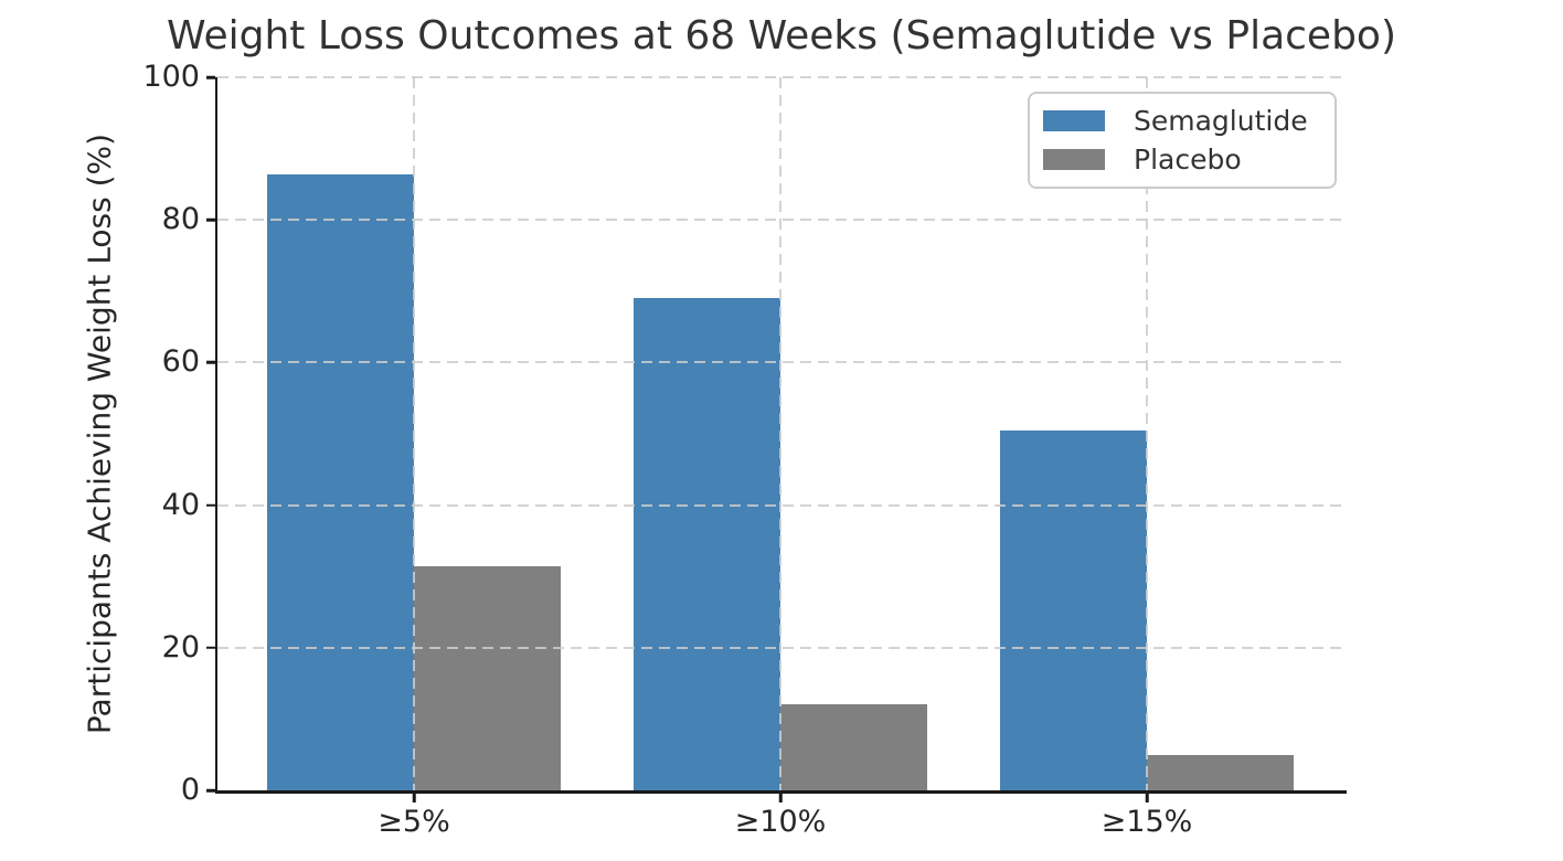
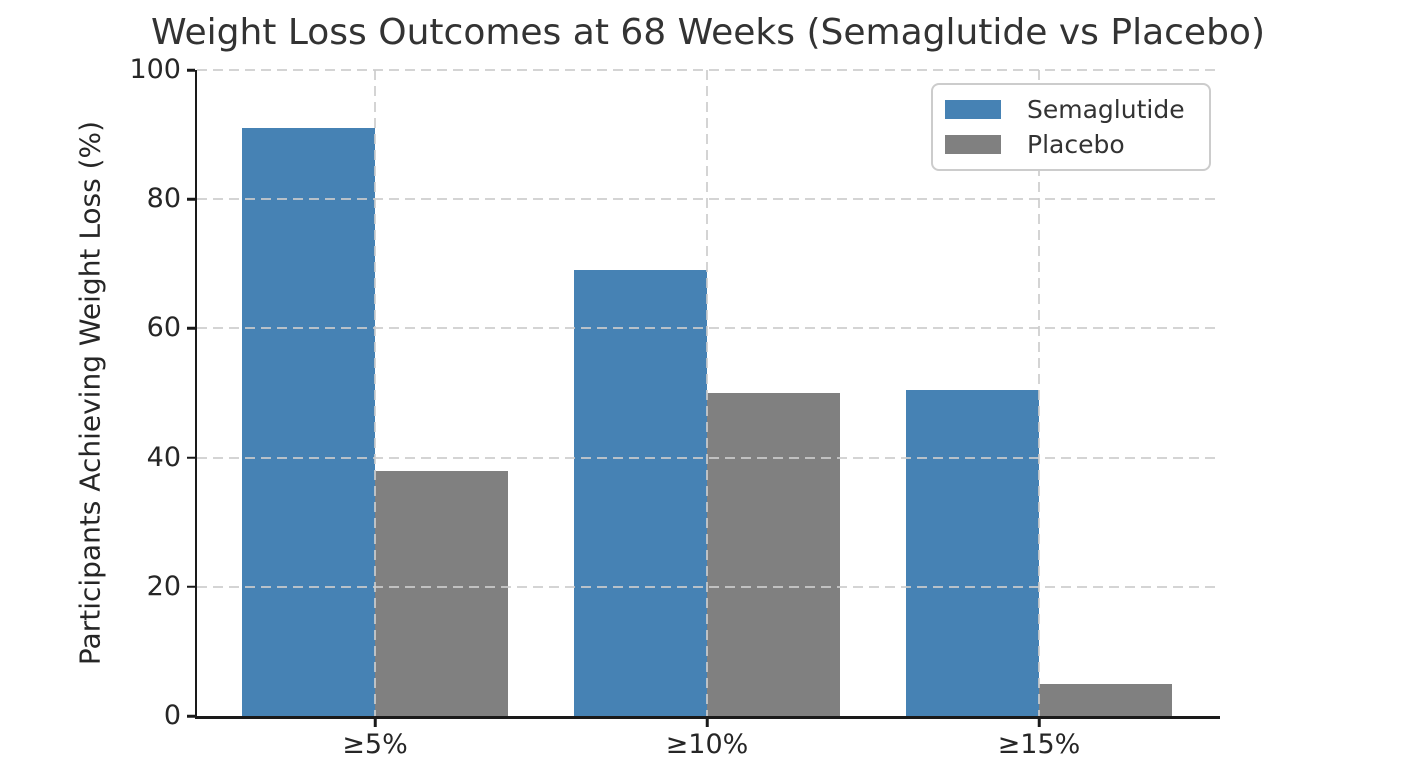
Semaglutide/≥5%: 86 -> 91
Placebo/≥5%: 32 -> 38
Placebo/≥10%: 12 -> 50
